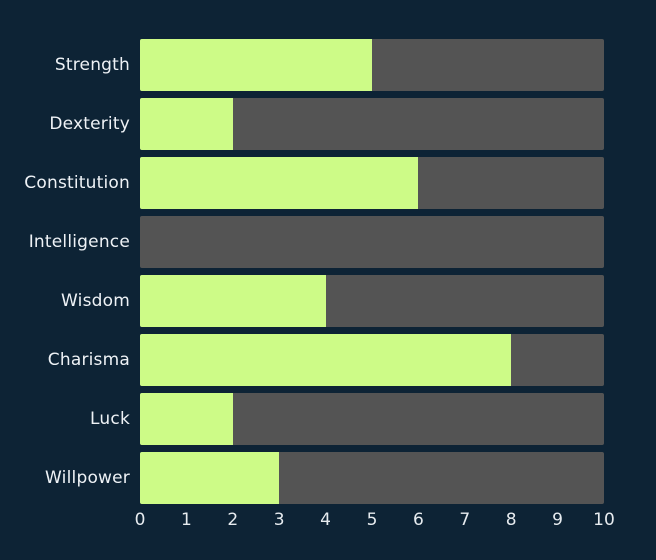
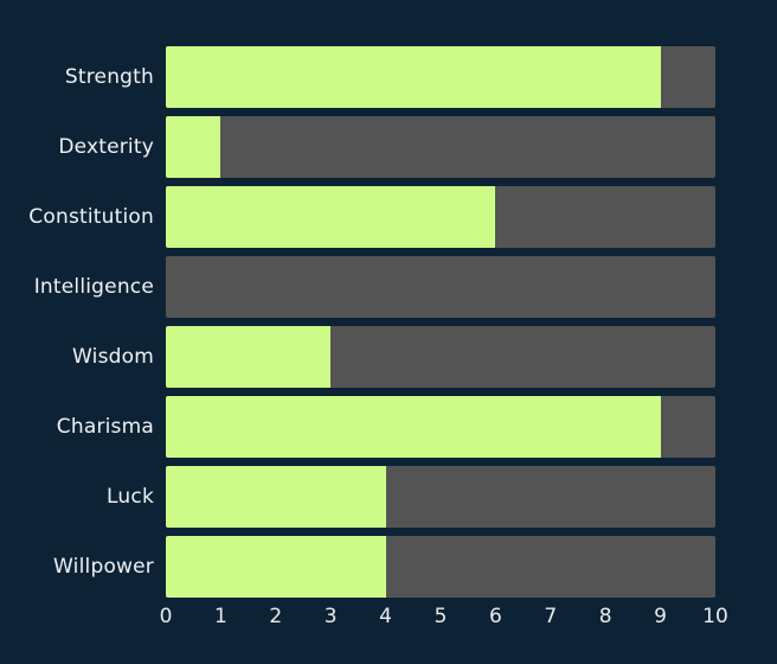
Strength: 5 -> 9
Dexterity: 2 -> 1
Wisdom: 4 -> 3
Charisma: 8 -> 9
Luck: 2 -> 4
Willpower: 3 -> 4
